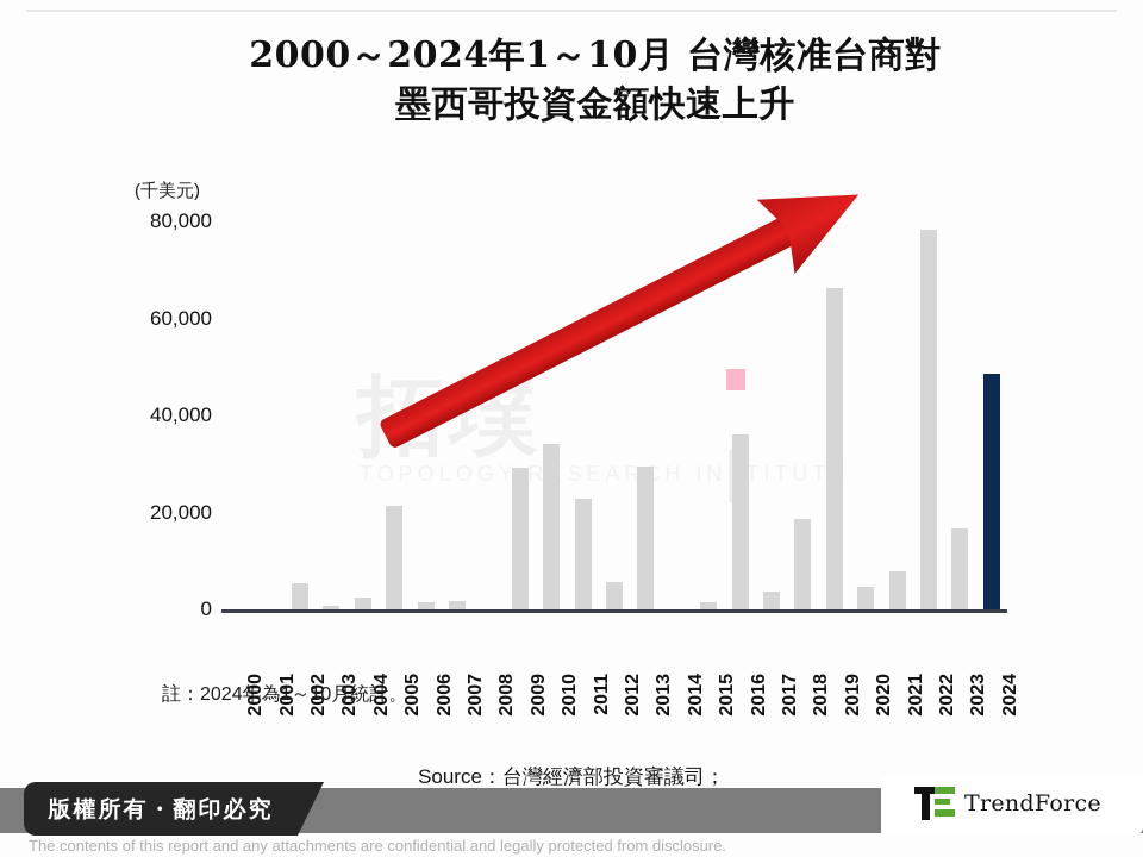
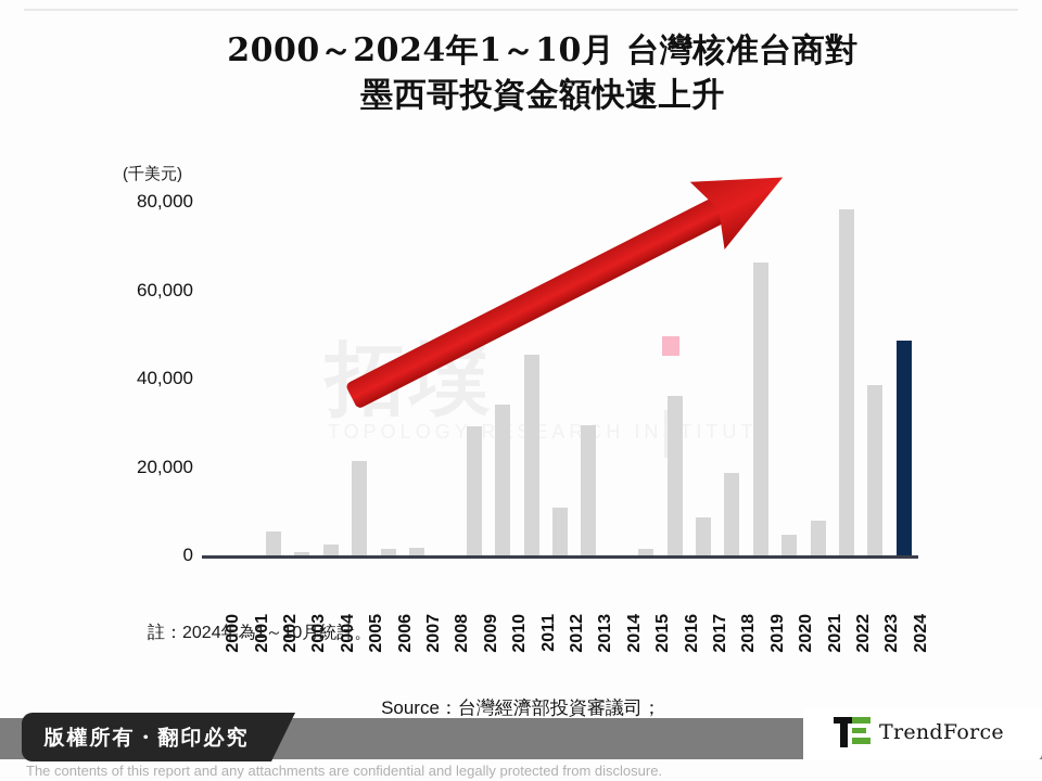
2011: 23000 -> 46000
2012: 6000 -> 11000
2017: 4000 -> 9000
2023: 17000 -> 39000
